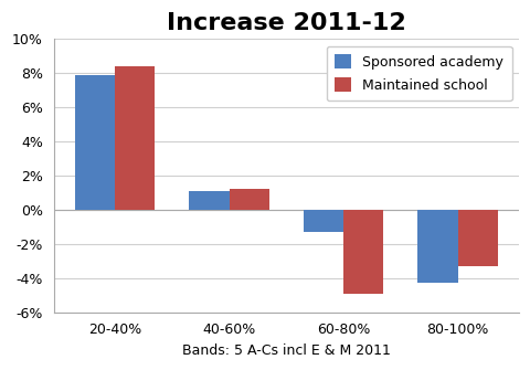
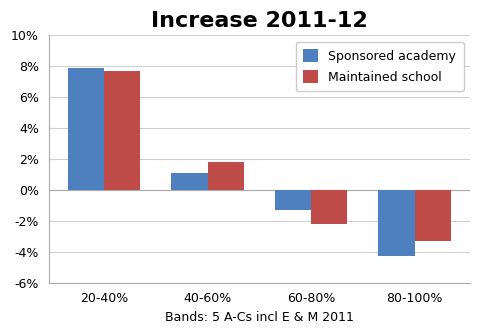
Maintained school/20-40%: 8.4% -> 7.7%
Maintained school/40-60%: 1.2% -> 1.8%
Maintained school/60-80%: -4.9% -> -2.2%
